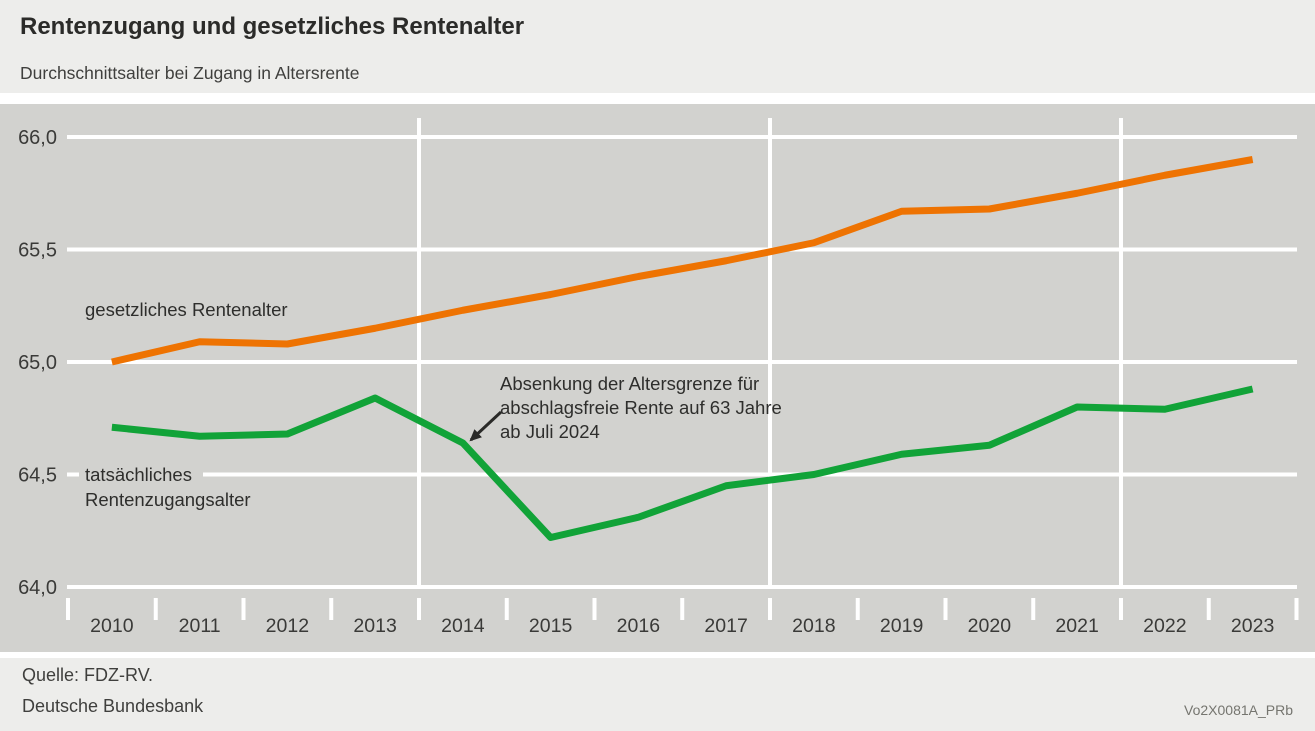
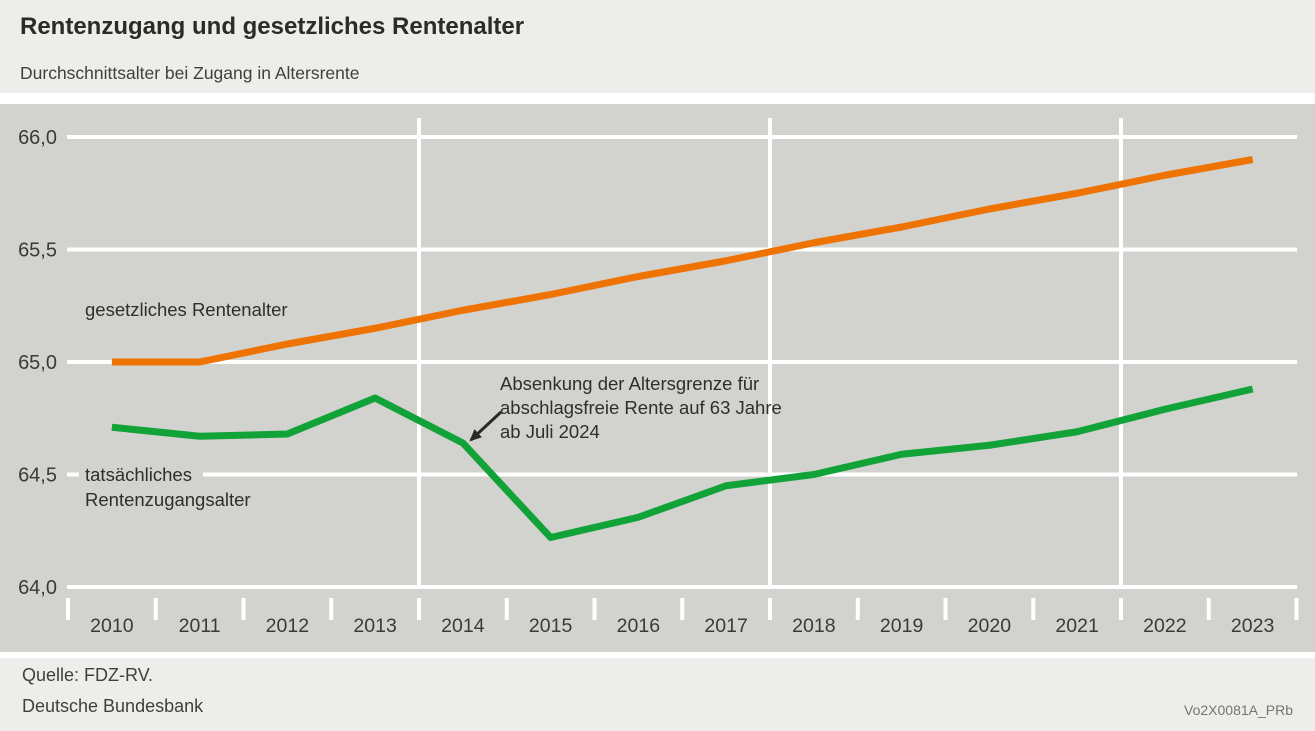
gesetzliches Rentenalter/2011: 65,09 -> 65,00
gesetzliches Rentenalter/2019: 65,67 -> 65,60
tatsächliches Rentenzugangsalter/2021: 64,80 -> 64,69
